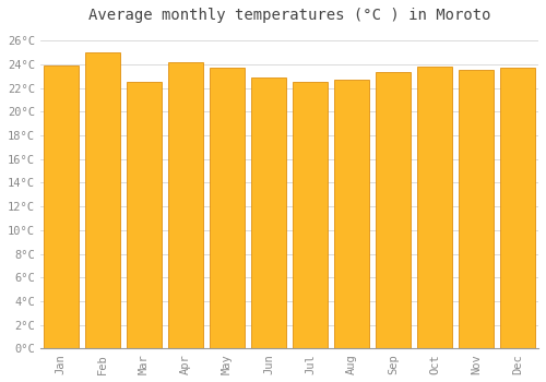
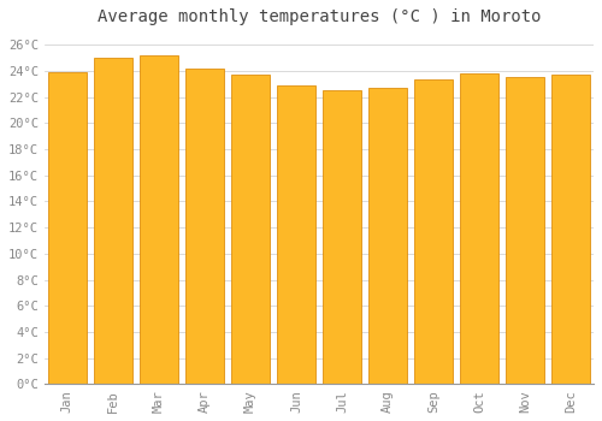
Mar: 22.5°C -> 25.2°C
